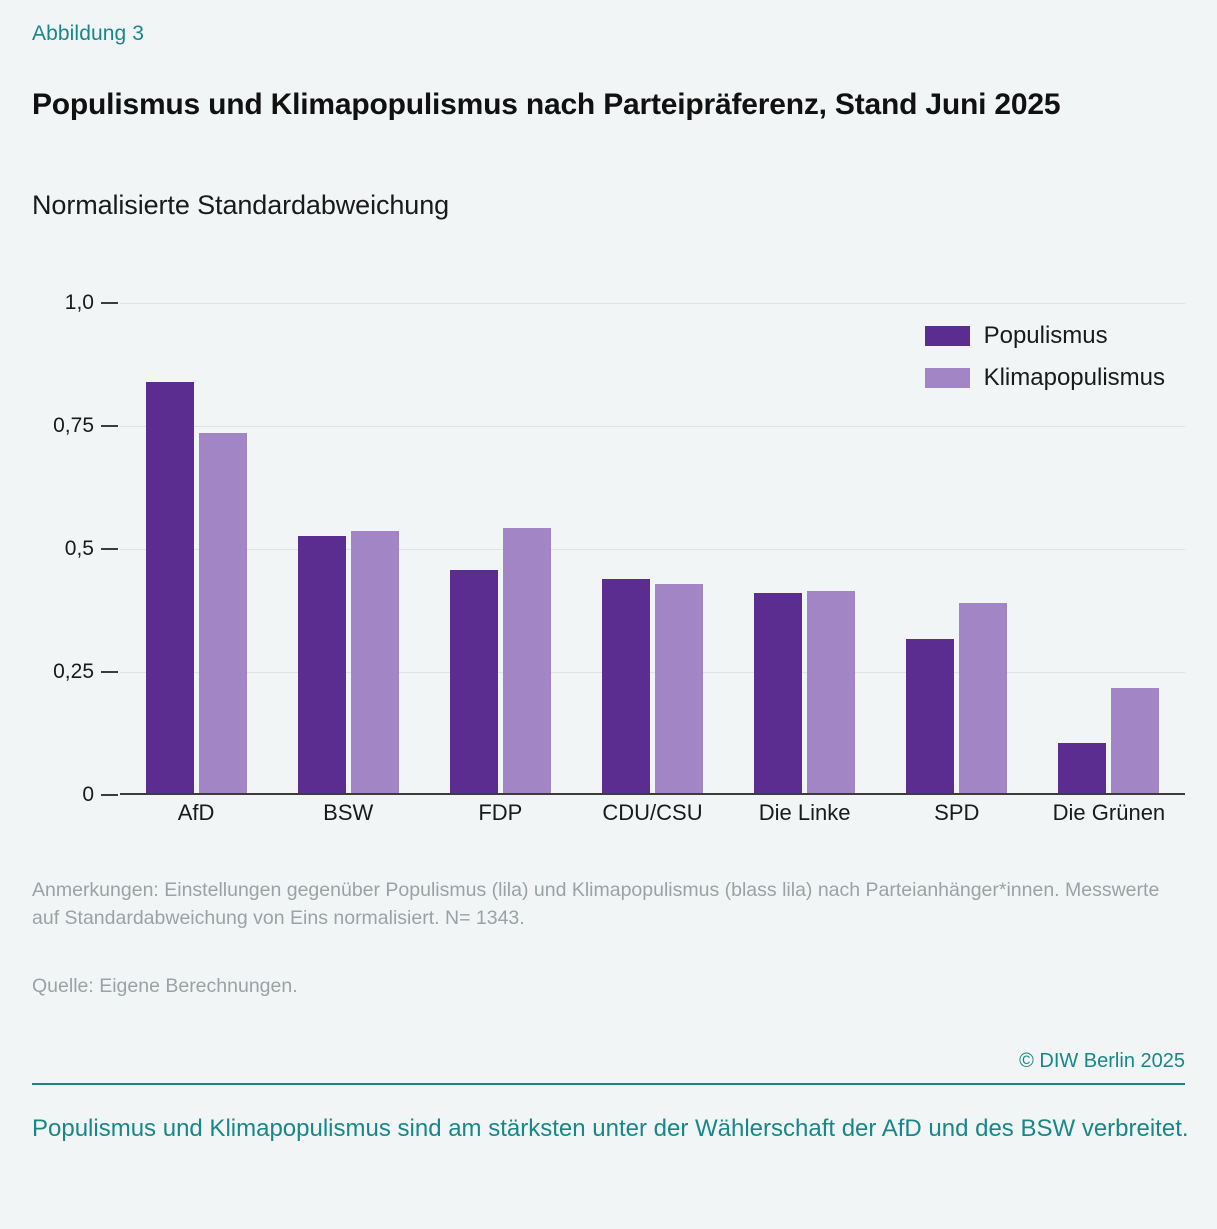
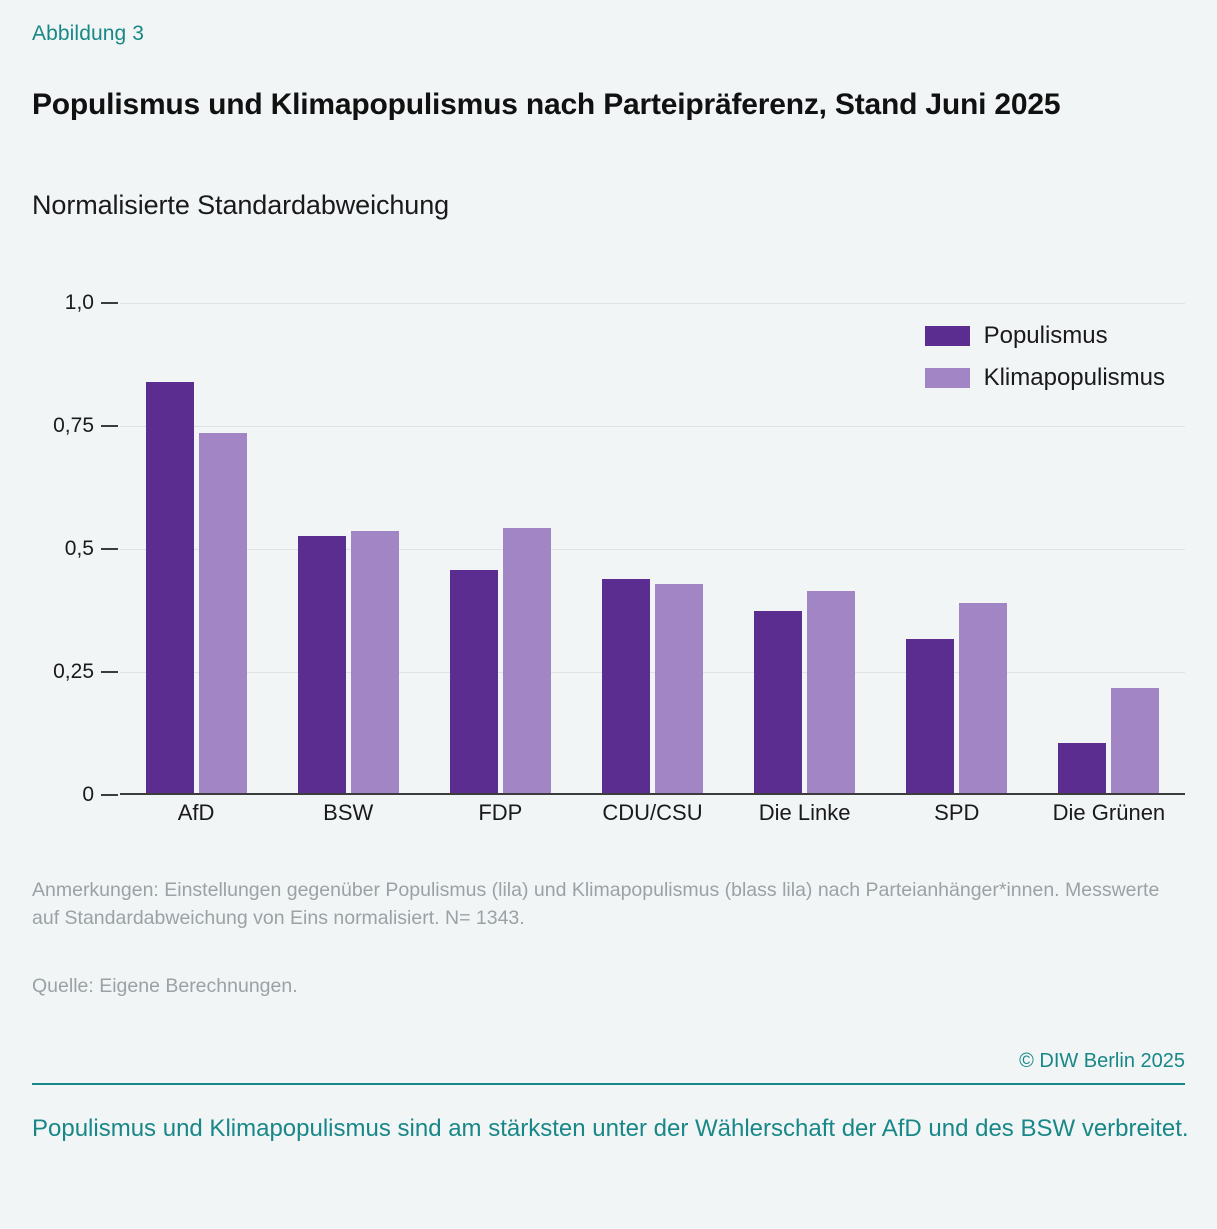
Populismus/Die Linke: 0,41 -> 0,38
